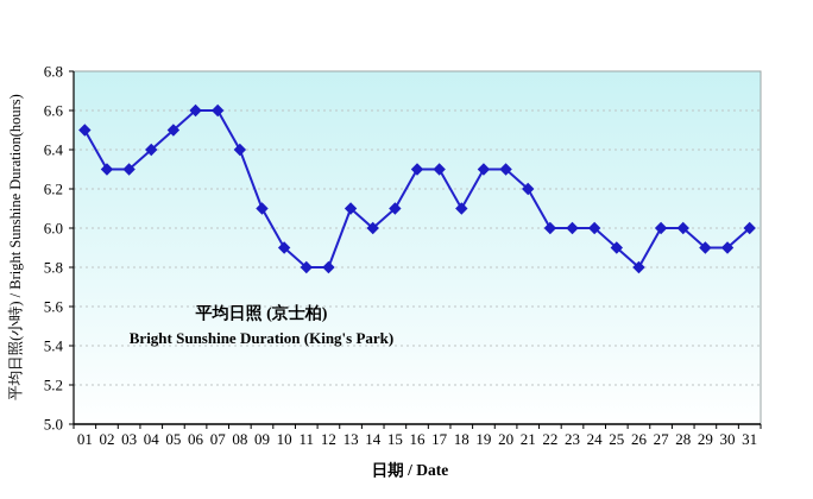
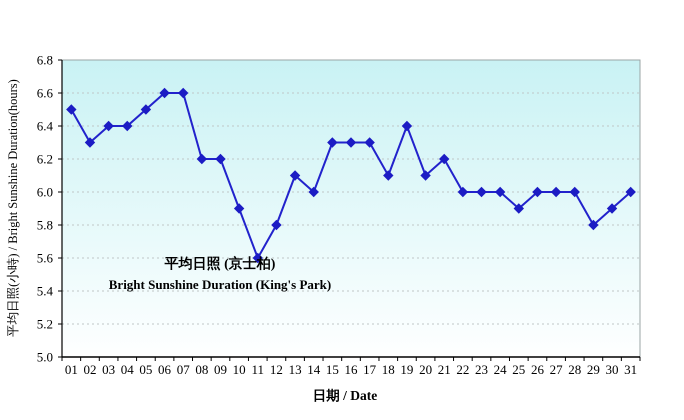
03: 6.3 -> 6.4
08: 6.4 -> 6.2
09: 6.1 -> 6.2
11: 5.8 -> 5.6
15: 6.1 -> 6.3
19: 6.3 -> 6.4
20: 6.3 -> 6.1
26: 5.8 -> 6.0
29: 5.9 -> 5.8
